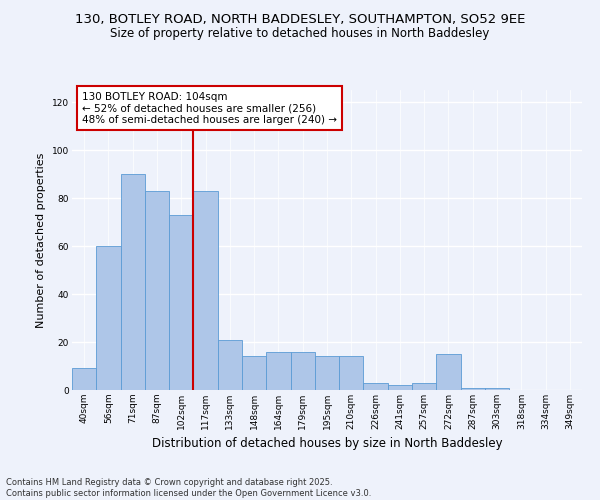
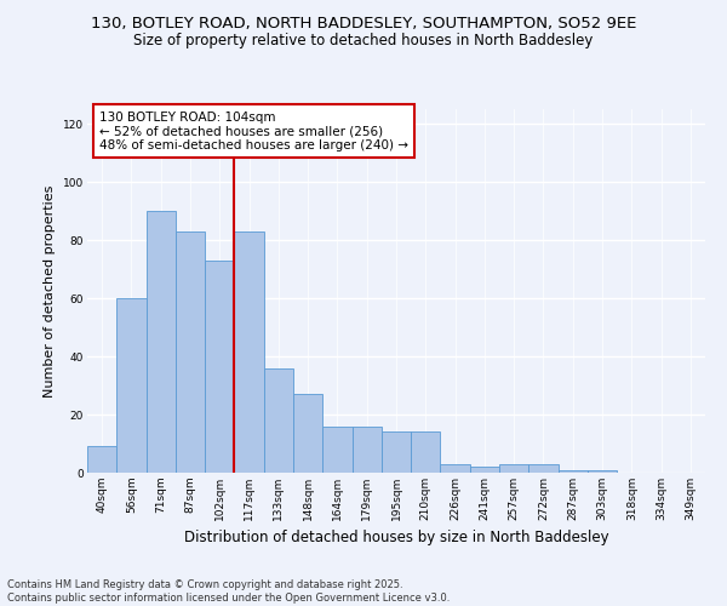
133sqm: 21 -> 36
148sqm: 14 -> 27
272sqm: 15 -> 3
